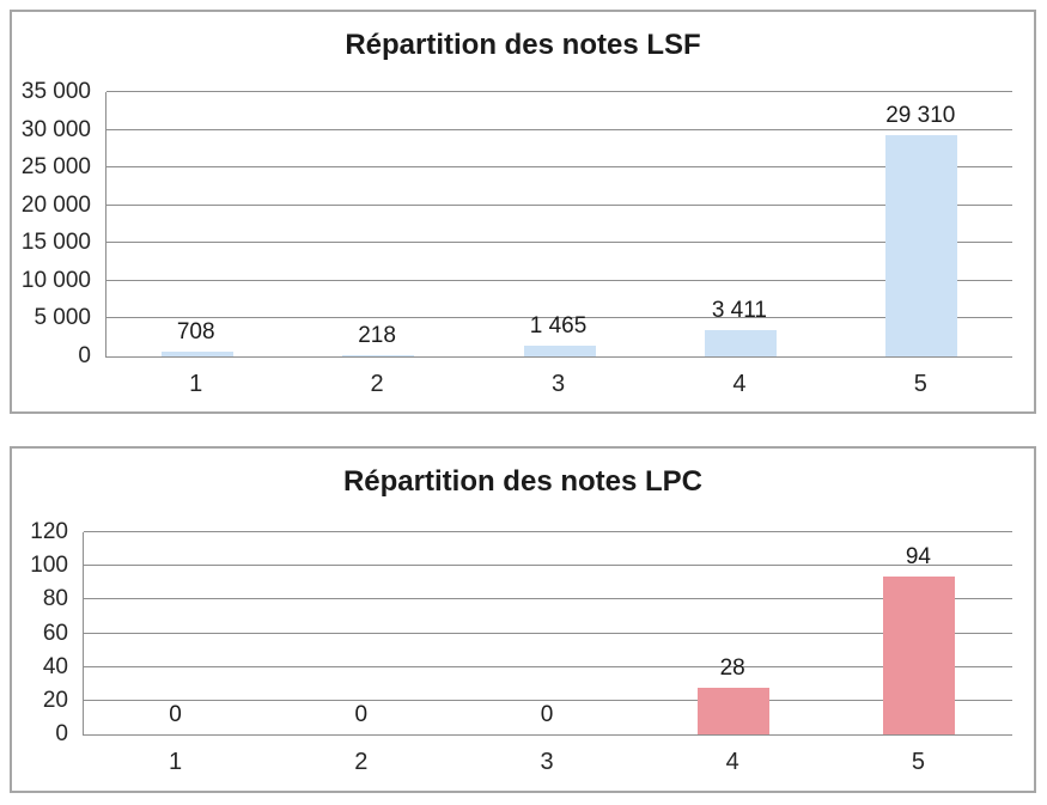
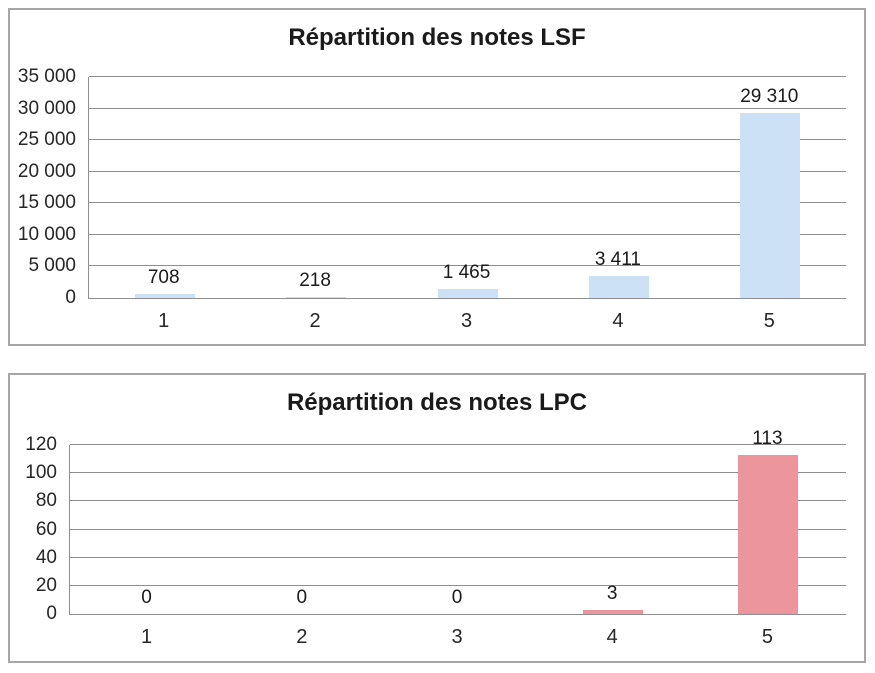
Répartition des notes LPC/4: 28 -> 3
Répartition des notes LPC/5: 94 -> 113
